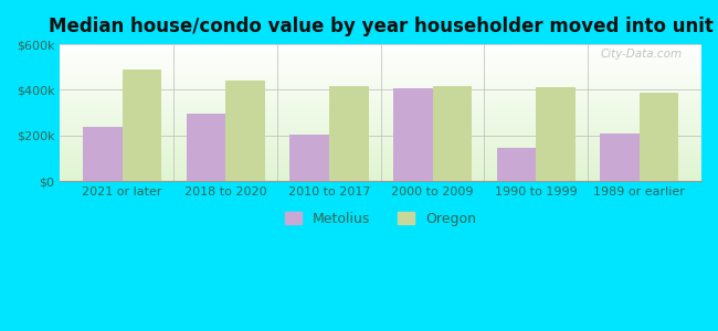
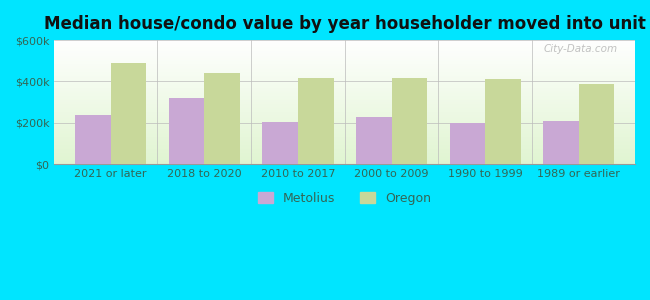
Metolius/2018 to 2020: $295k -> $320k
Metolius/2000 to 2009: $405k -> $230k
Metolius/1990 to 1999: $145k -> $198k
